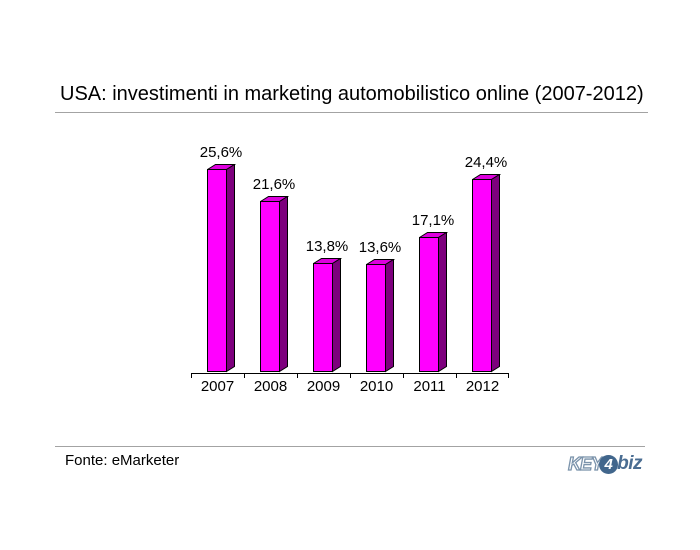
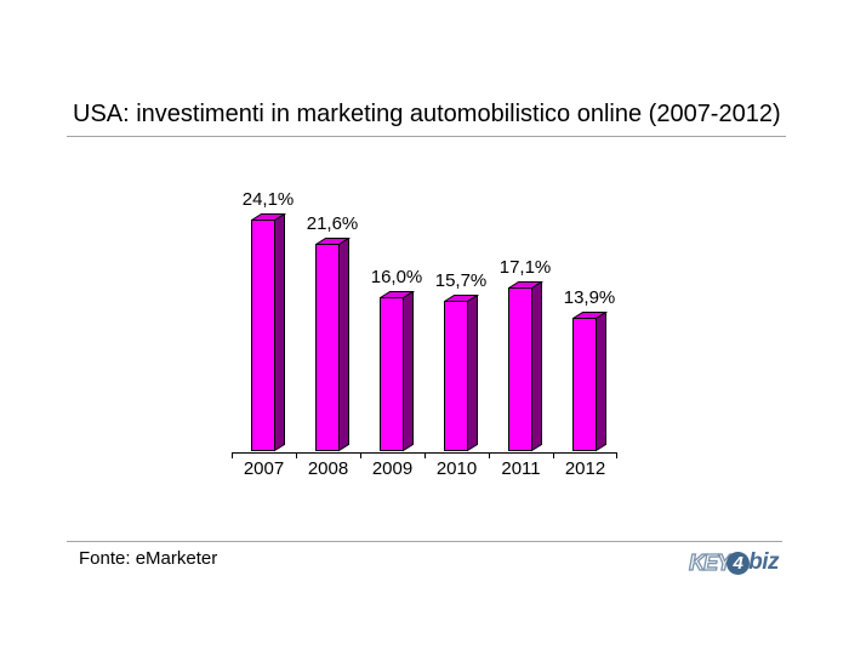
2007: 25,6% -> 24,1%
2009: 13,8% -> 16,0%
2010: 13,6% -> 15,7%
2012: 24,4% -> 13,9%
